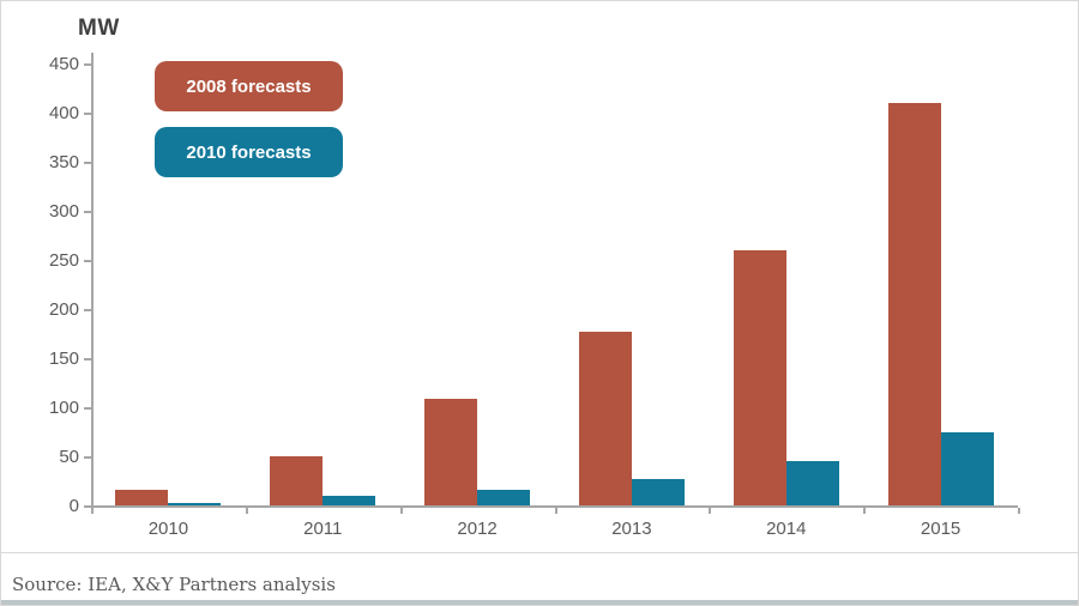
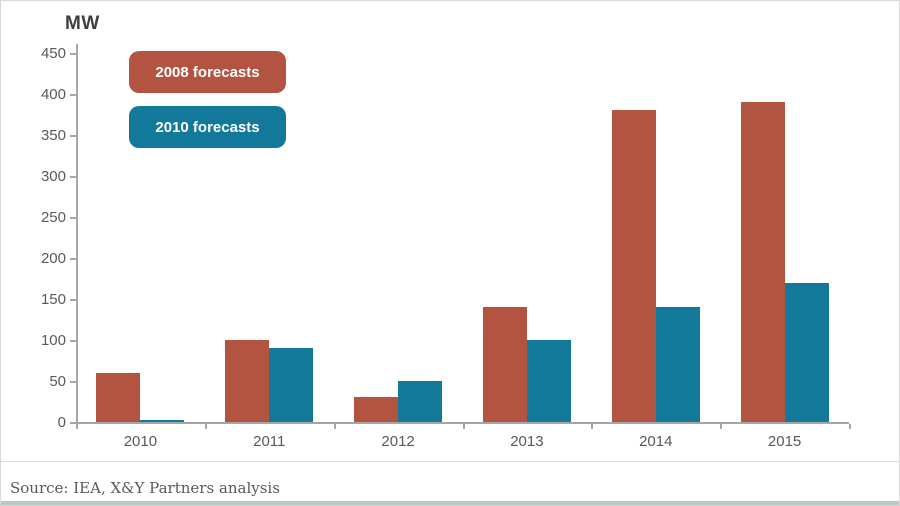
2008 forecasts/2010: 20 -> 60
2008 forecasts/2011: 50 -> 100
2010 forecasts/2011: 10 -> 90
2008 forecasts/2012: 110 -> 30
2010 forecasts/2012: 20 -> 50
2008 forecasts/2013: 180 -> 140
2010 forecasts/2013: 30 -> 100
2008 forecasts/2014: 260 -> 380
2010 forecasts/2014: 40 -> 140
2008 forecasts/2015: 410 -> 390
2010 forecasts/2015: 80 -> 170
